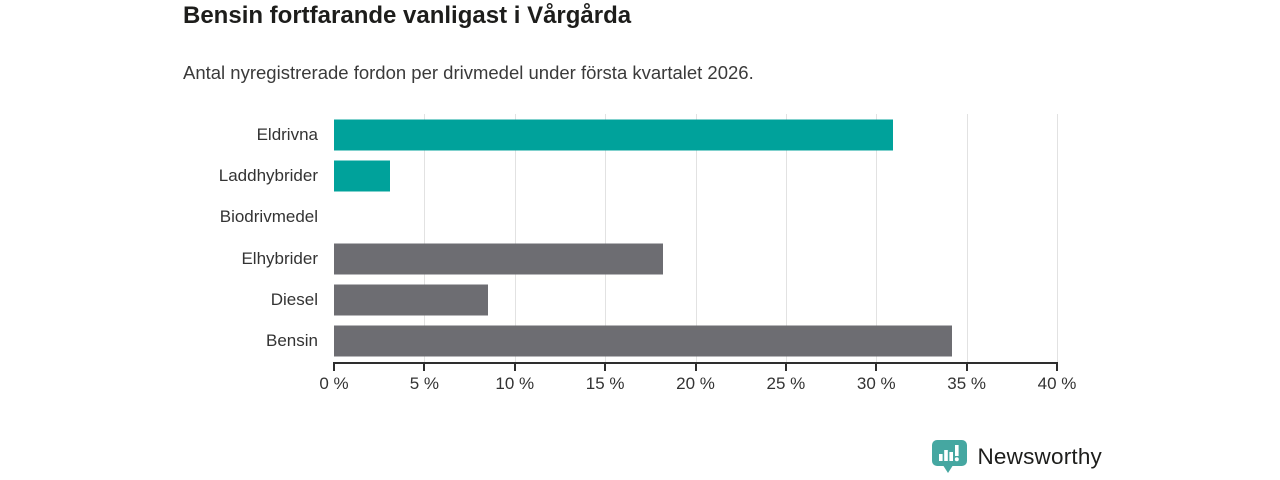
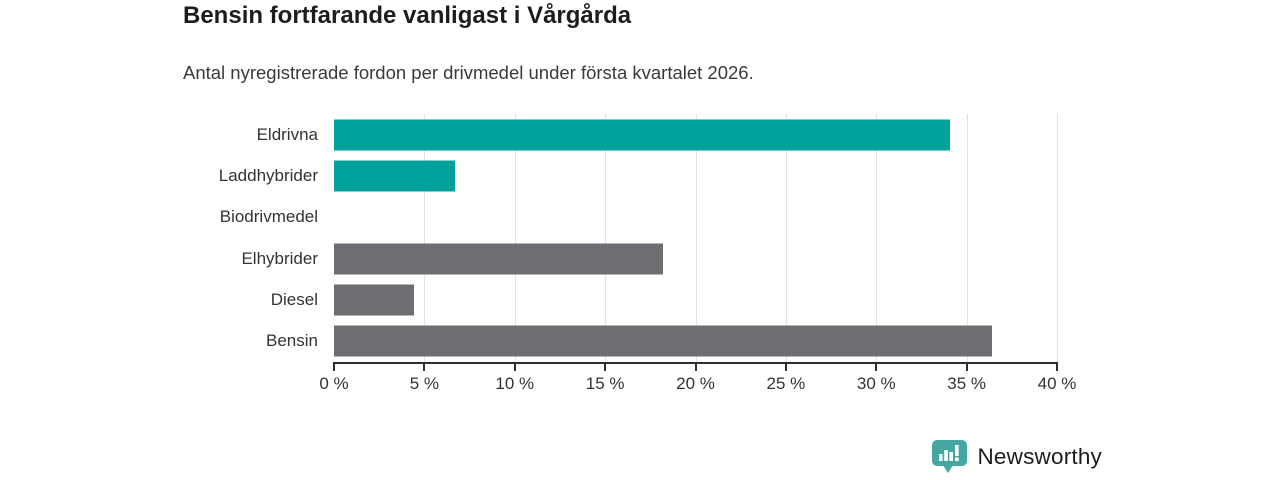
Eldrivna: 30.9% -> 34.1%
Laddhybrider: 3.1% -> 6.7%
Diesel: 8.5% -> 4.4%
Bensin: 34.2% -> 36.4%
